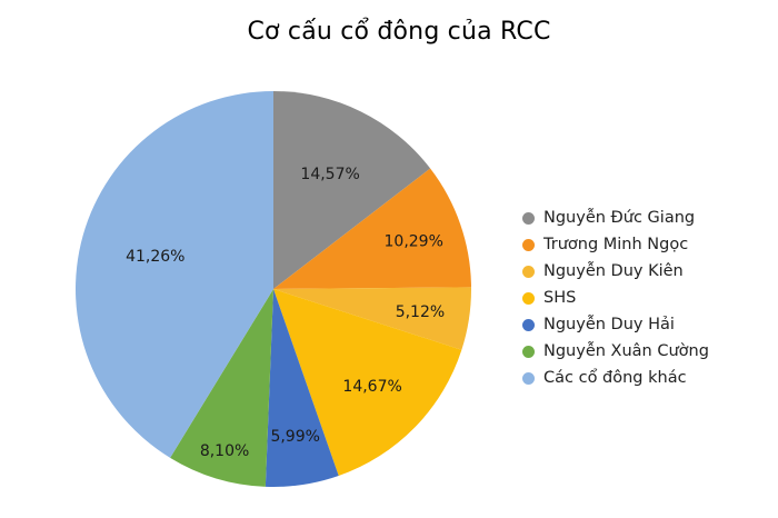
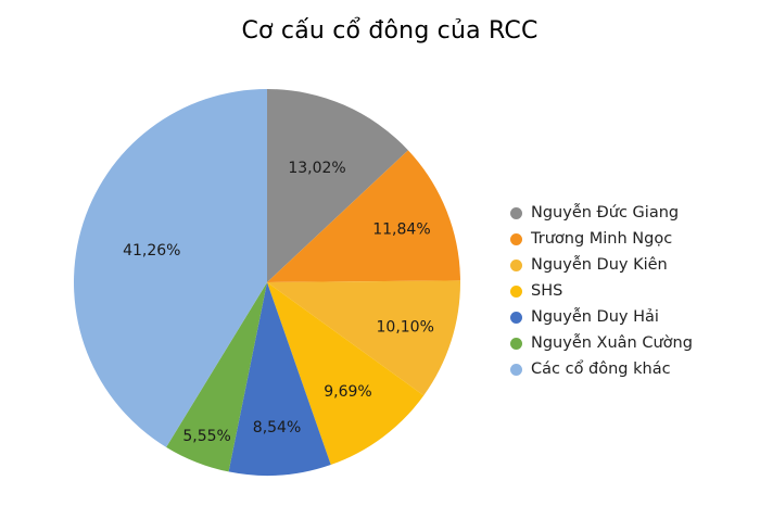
Nguyễn Đức Giang: 14,57% -> 13,02%
Trương Minh Ngọc: 10,29% -> 11,84%
Nguyễn Duy Kiên: 5,12% -> 10,10%
SHS: 14,67% -> 9,69%
Nguyễn Duy Hải: 5,99% -> 8,54%
Nguyễn Xuân Cường: 8,10% -> 5,55%
